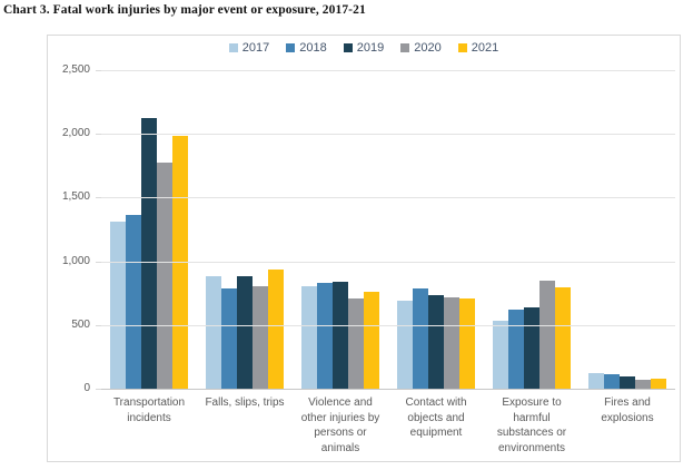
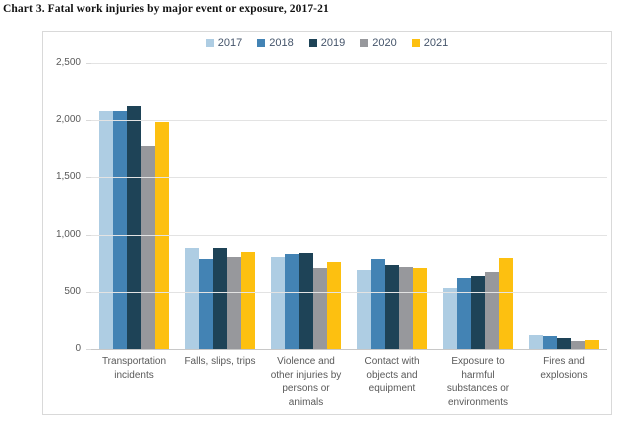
2017/Transportation incidents: 1310 -> 2080
2018/Transportation incidents: 1360 -> 2080
2021/Falls, slips, trips: 940 -> 850
2020/Exposure to harmful substances or environments: 850 -> 670
